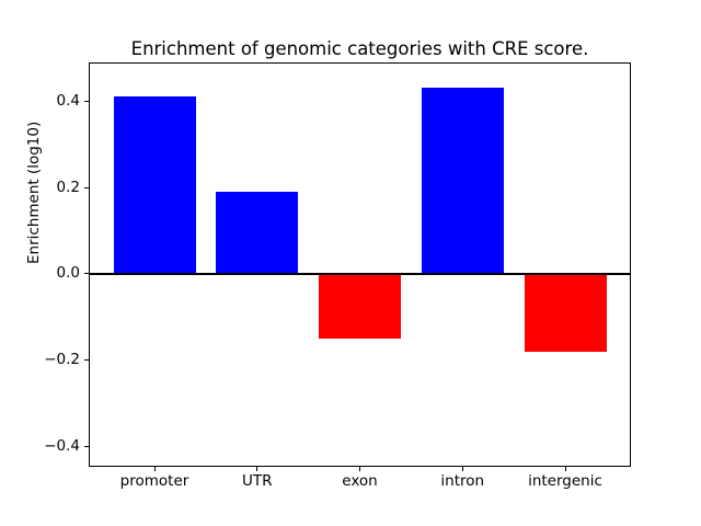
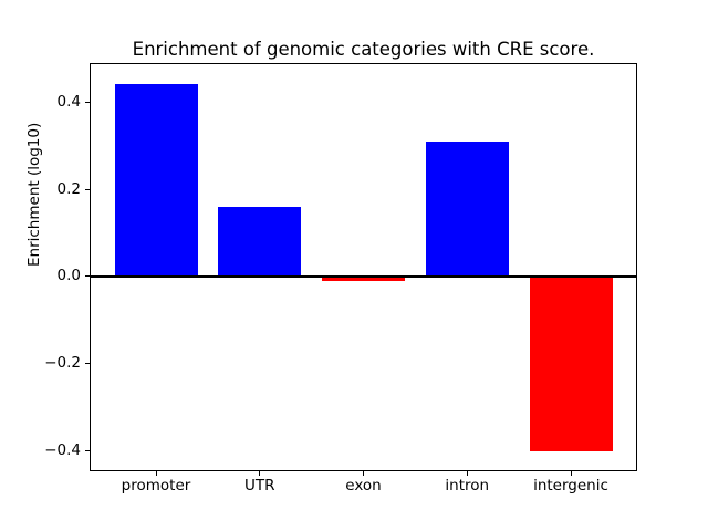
promoter: 0.41 -> 0.44
UTR: 0.19 -> 0.16
exon: -0.15 -> -0.01
intron: 0.43 -> 0.31
intergenic: -0.18 -> -0.40
